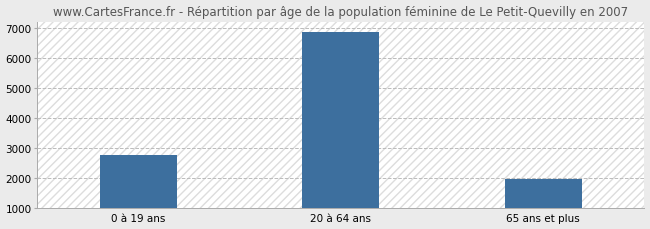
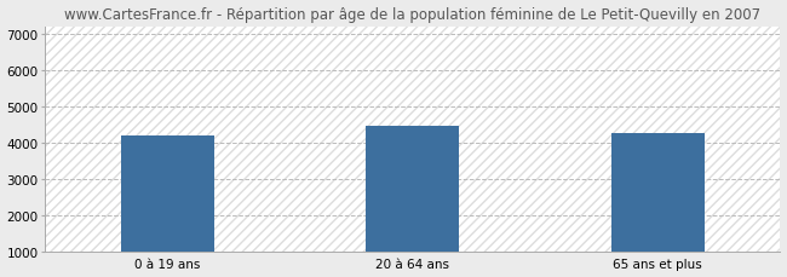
0 à 19 ans: 2750 -> 4200
20 à 64 ans: 6850 -> 4450
65 ans et plus: 1950 -> 4250
